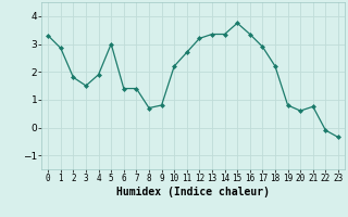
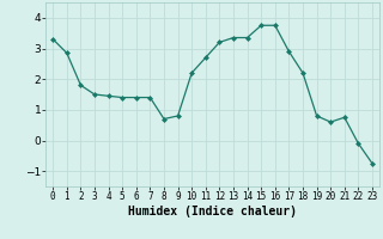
4: 1.90 -> 1.45
5: 3.00 -> 1.40
16: 3.35 -> 3.75
23: -0.35 -> -0.75
